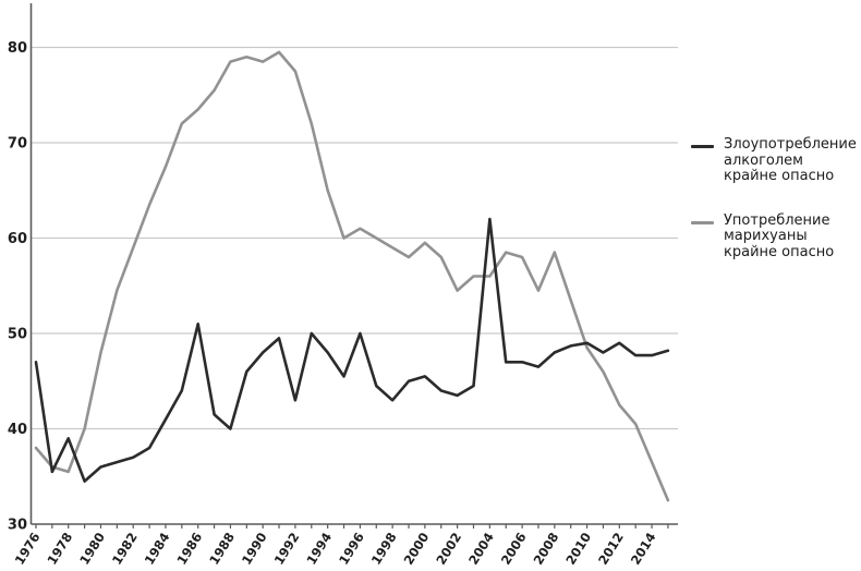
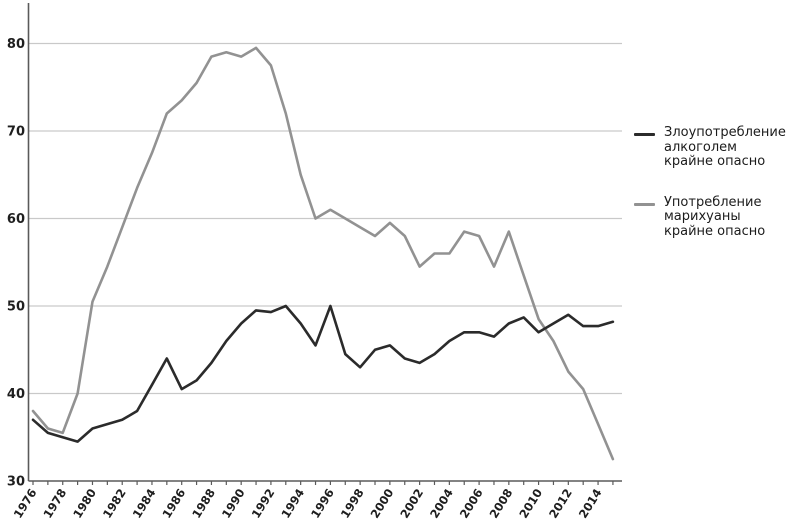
Злоупотребление алкоголем крайне опасно/1976: 47 -> 37
Злоупотребление алкоголем крайне опасно/1978: 39 -> 35
Употребление марихуаны крайне опасно/1980: 48 -> 50
Злоупотребление алкоголем крайне опасно/1986: 51 -> 40
Злоупотребление алкоголем крайне опасно/1988: 40 -> 44
Злоупотребление алкоголем крайне опасно/1992: 43 -> 49
Злоупотребление алкоголем крайне опасно/2004: 62 -> 46
Злоупотребление алкоголем крайне опасно/2010: 49 -> 47
